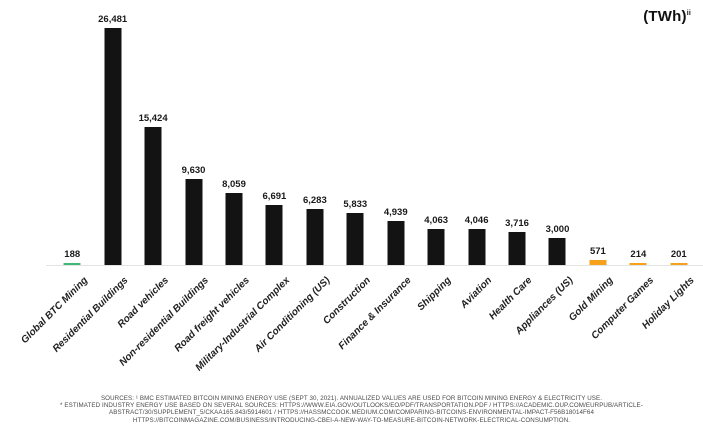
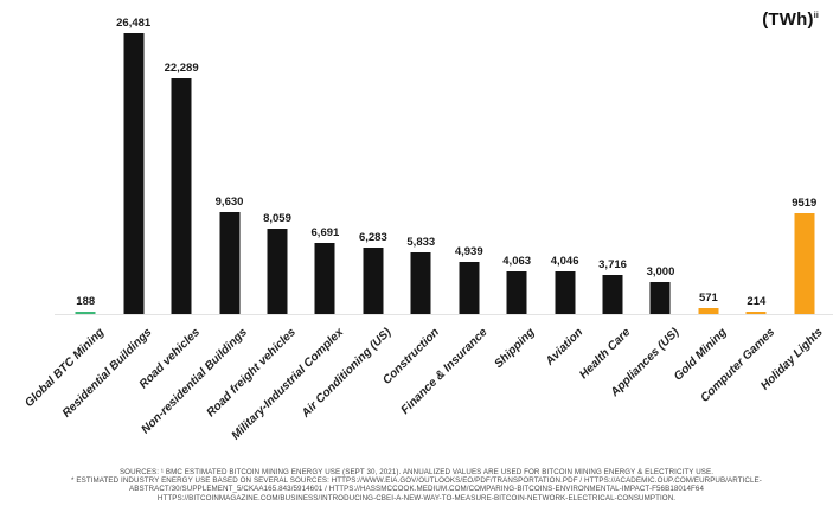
Road vehicles: 15,424 -> 22,289
Holiday Lights: 201 -> 9519
